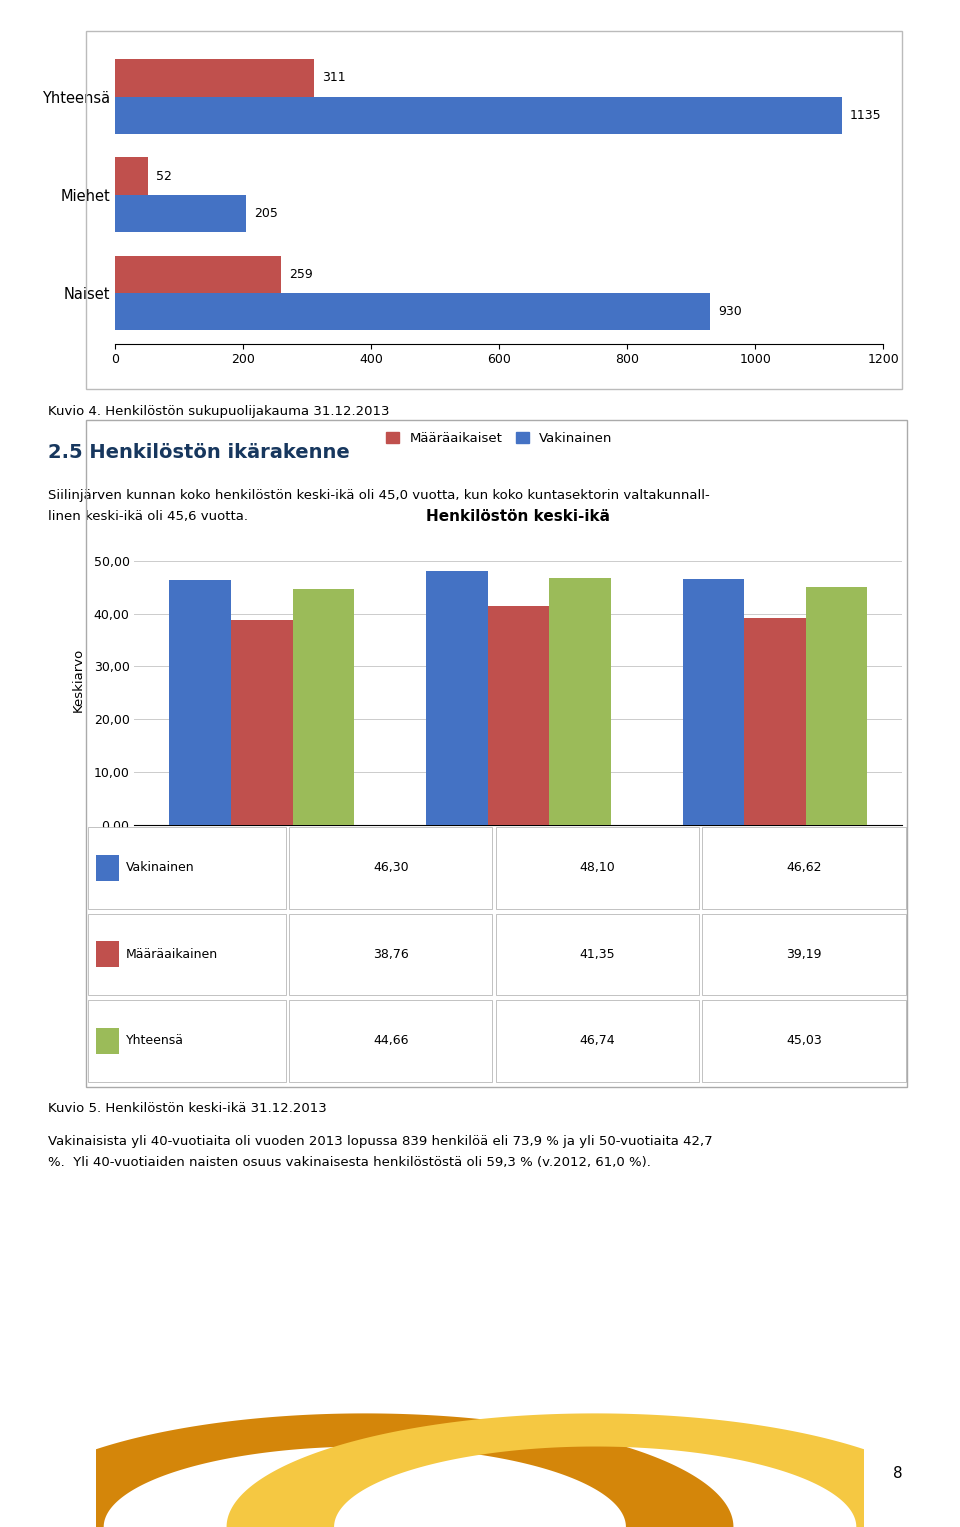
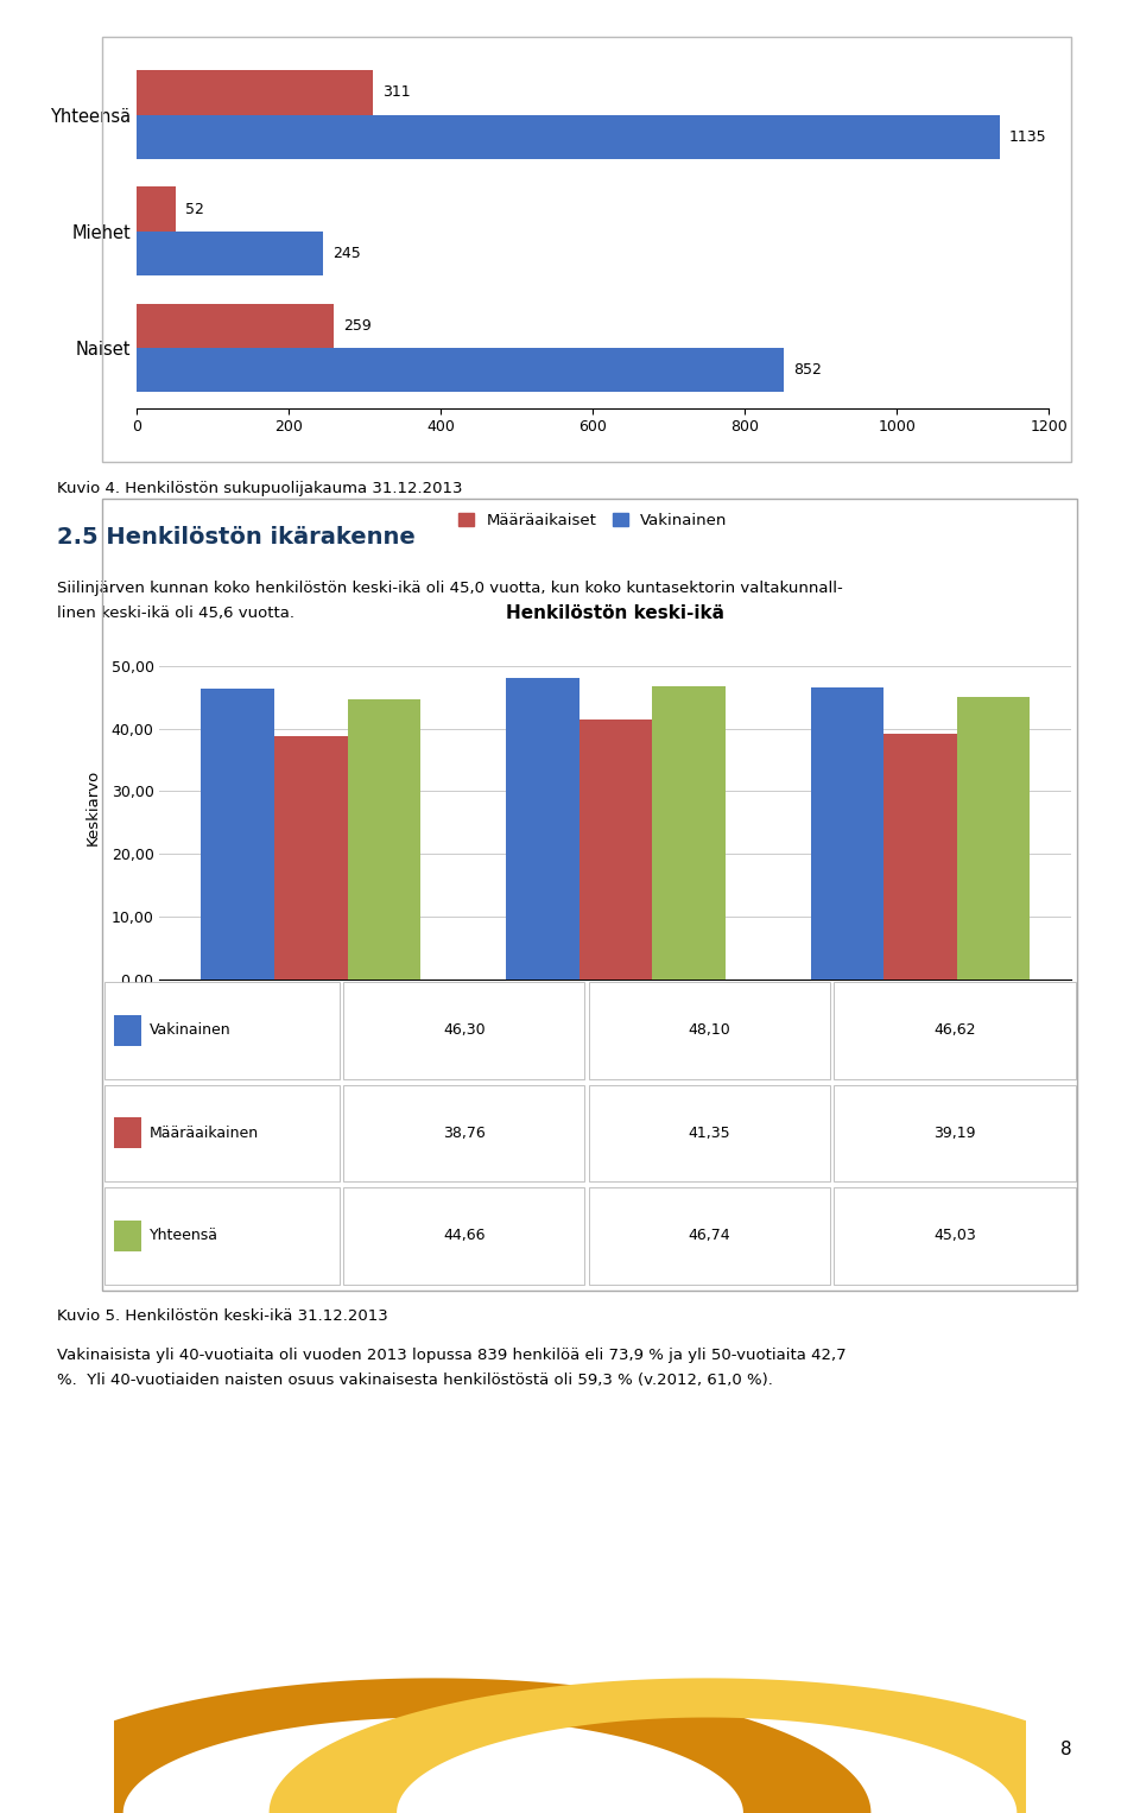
Vakinainen/Miehet: 205 -> 245
Vakinainen/Naiset: 930 -> 852
